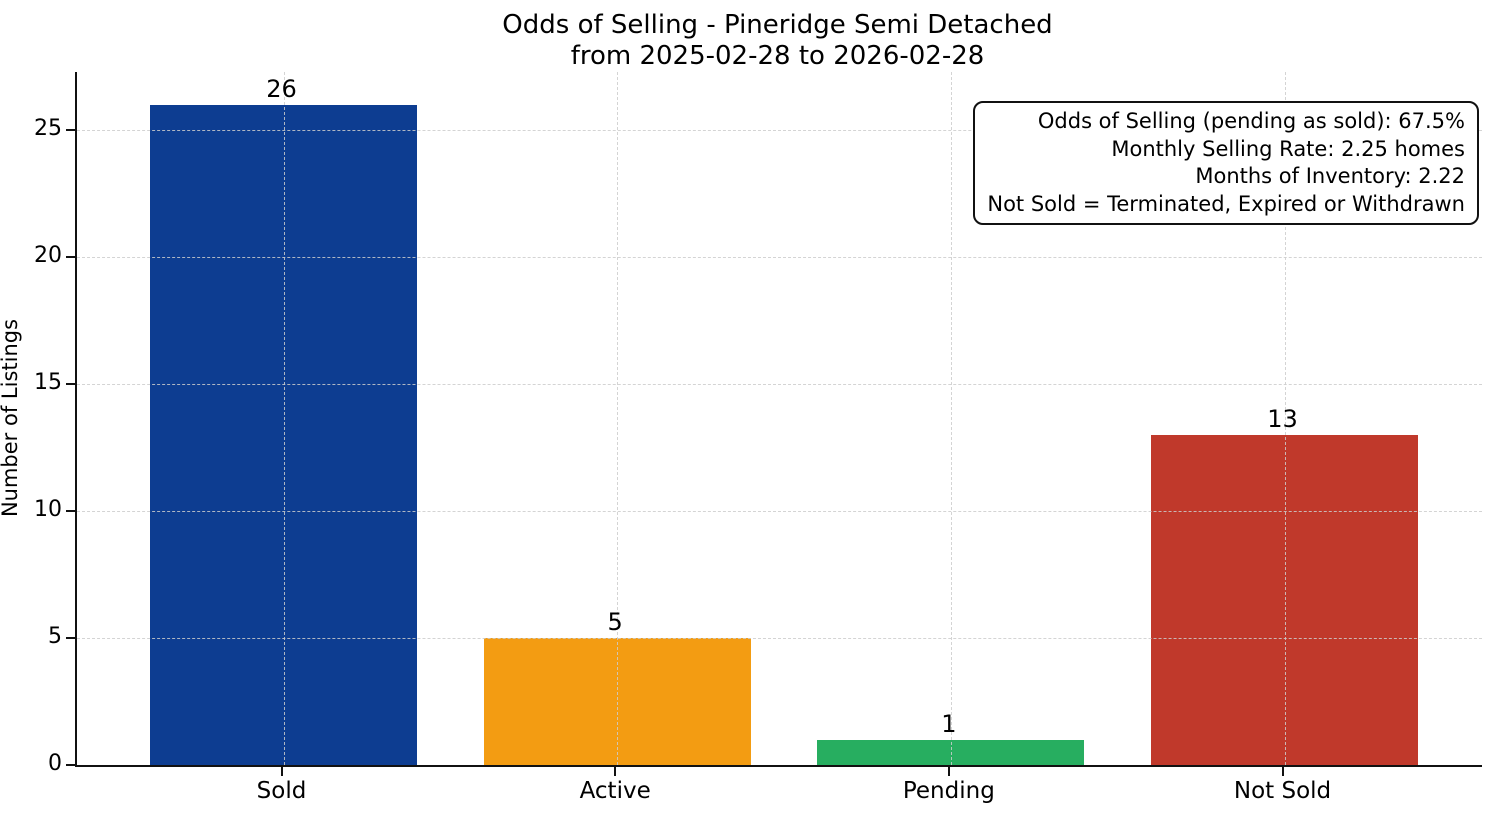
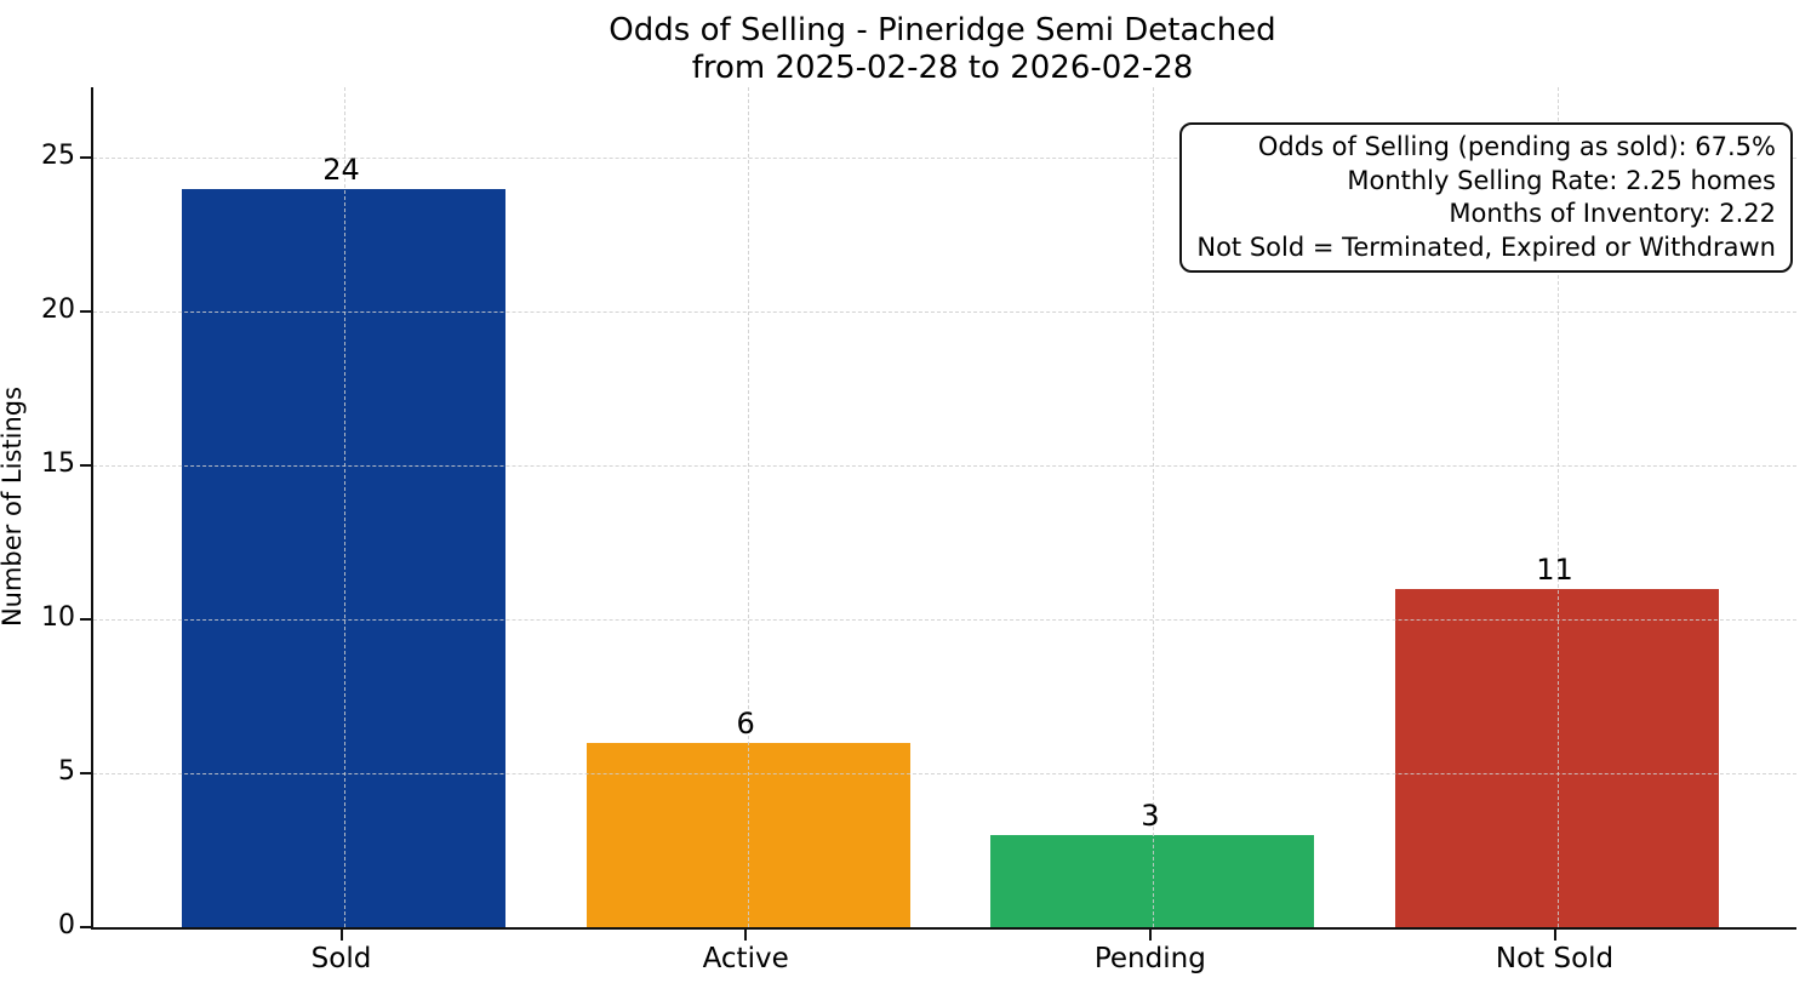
Sold: 26 -> 24
Active: 5 -> 6
Pending: 1 -> 3
Not Sold: 13 -> 11
